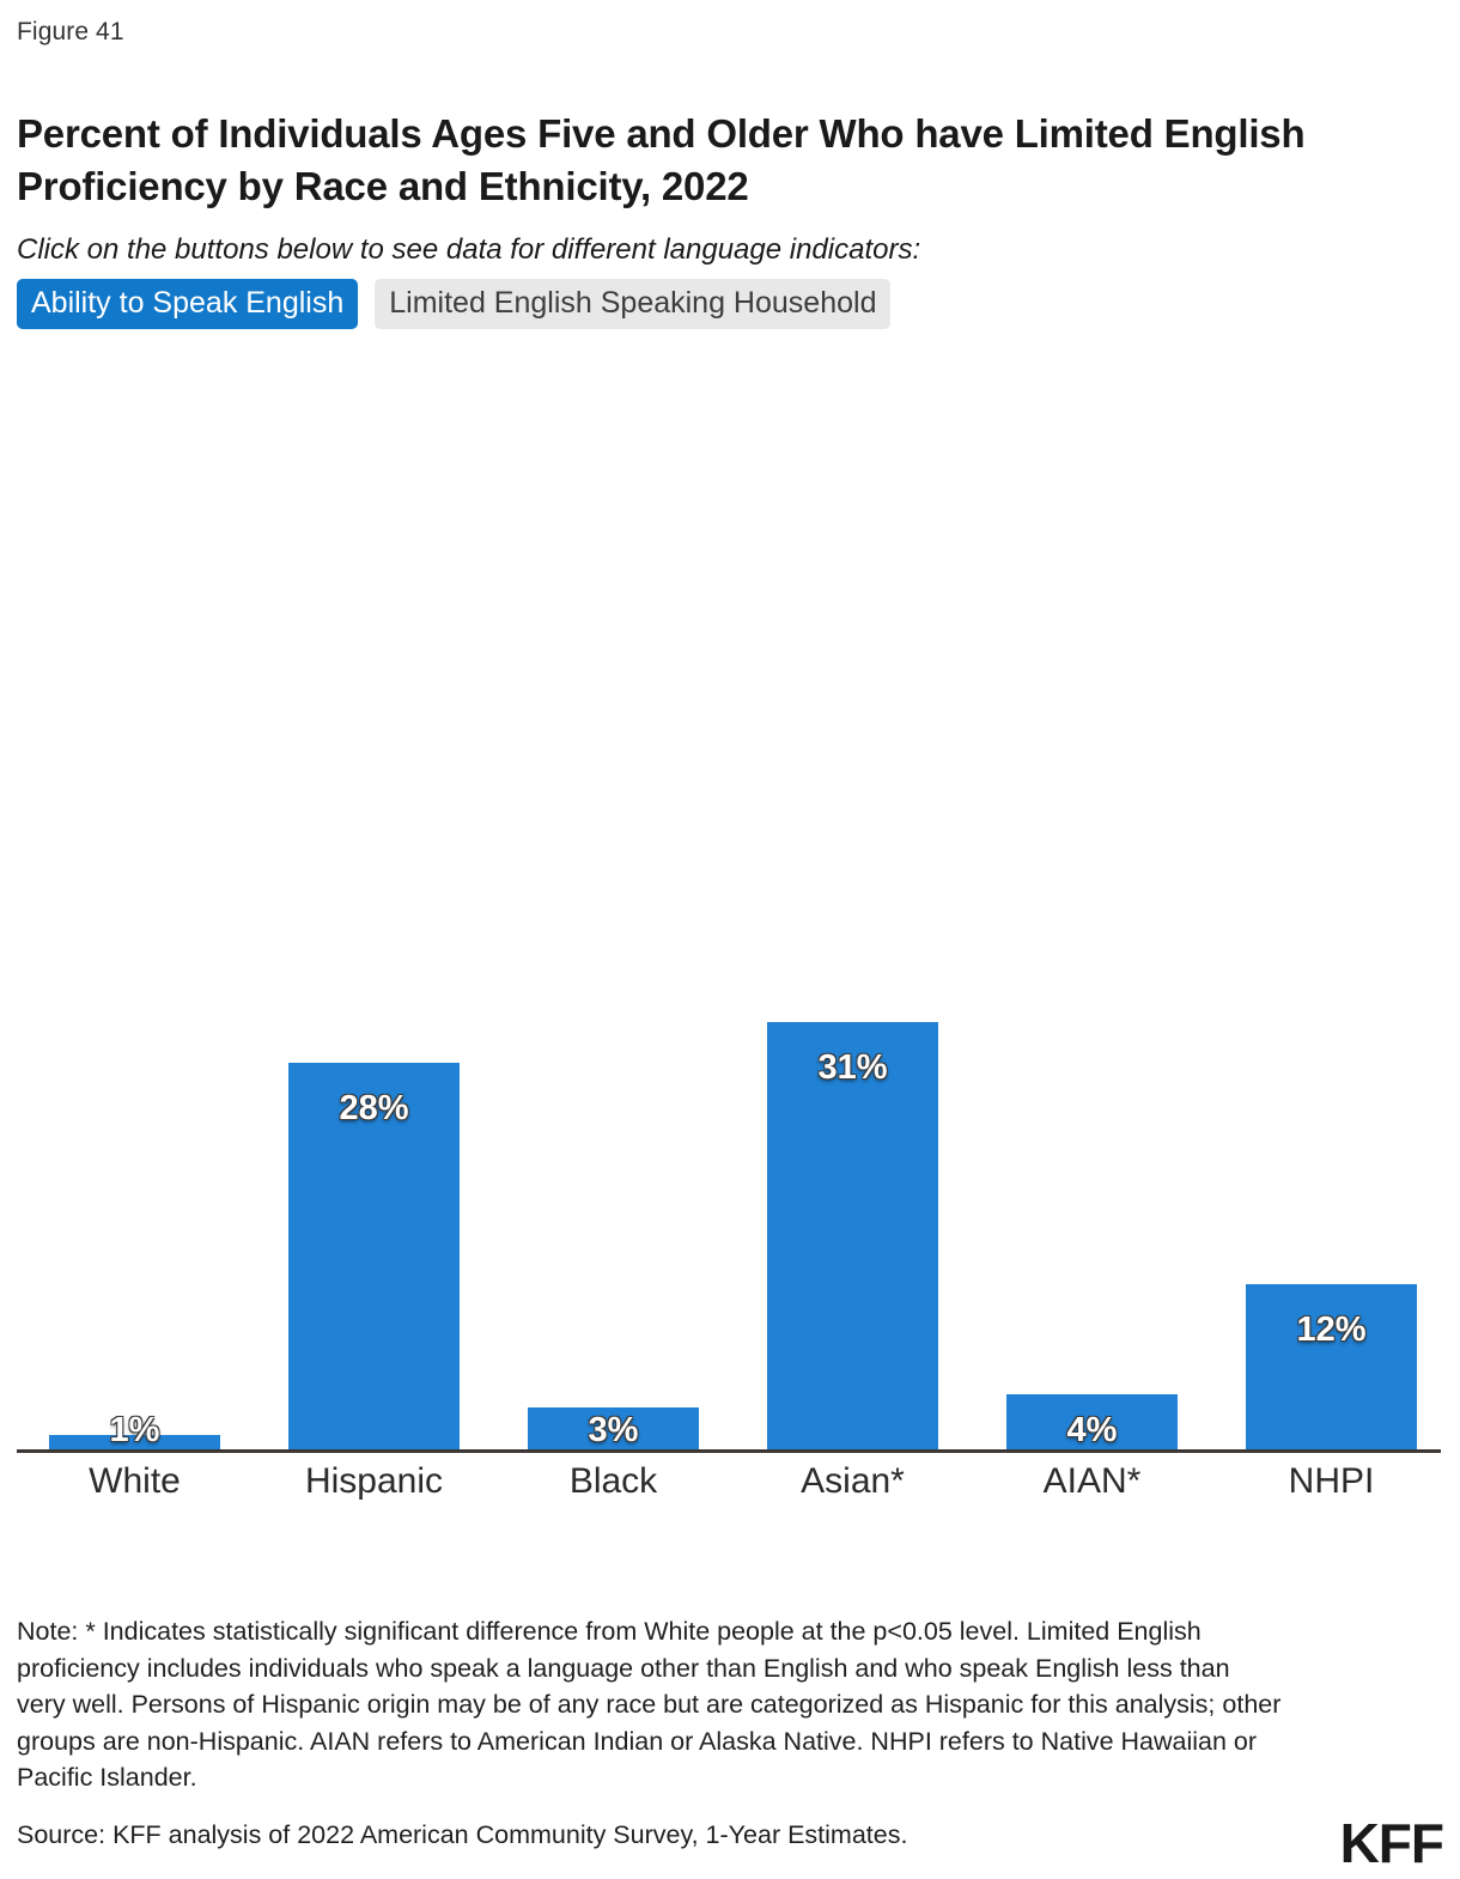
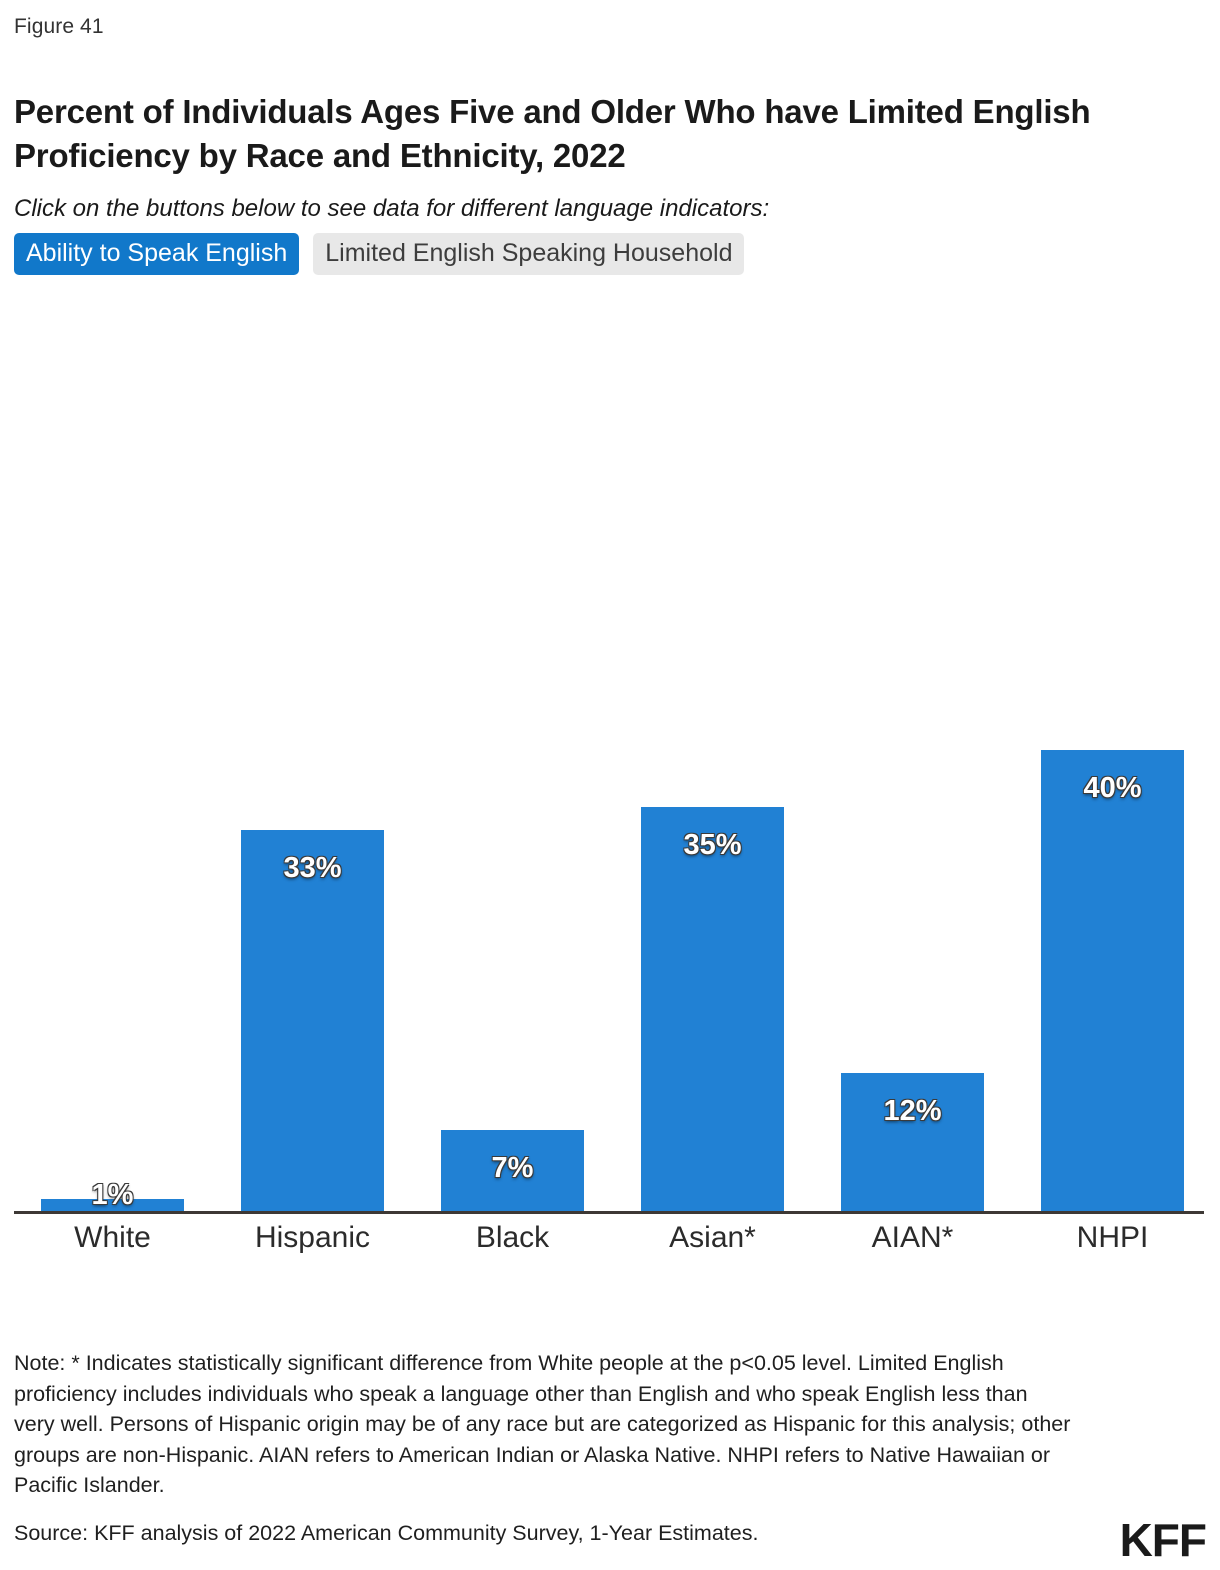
Hispanic: 28% -> 33%
Black: 3% -> 7%
Asian*: 31% -> 35%
AIAN*: 4% -> 12%
NHPI: 12% -> 40%
